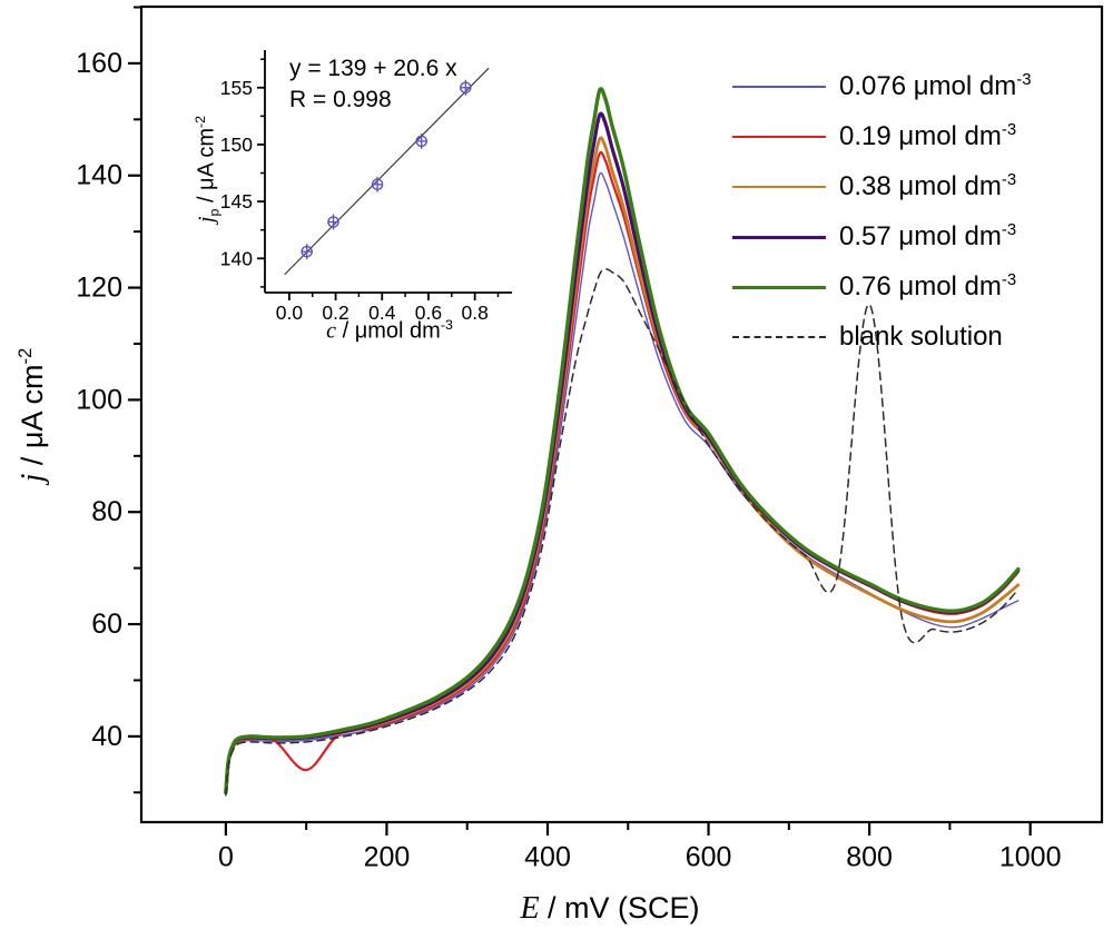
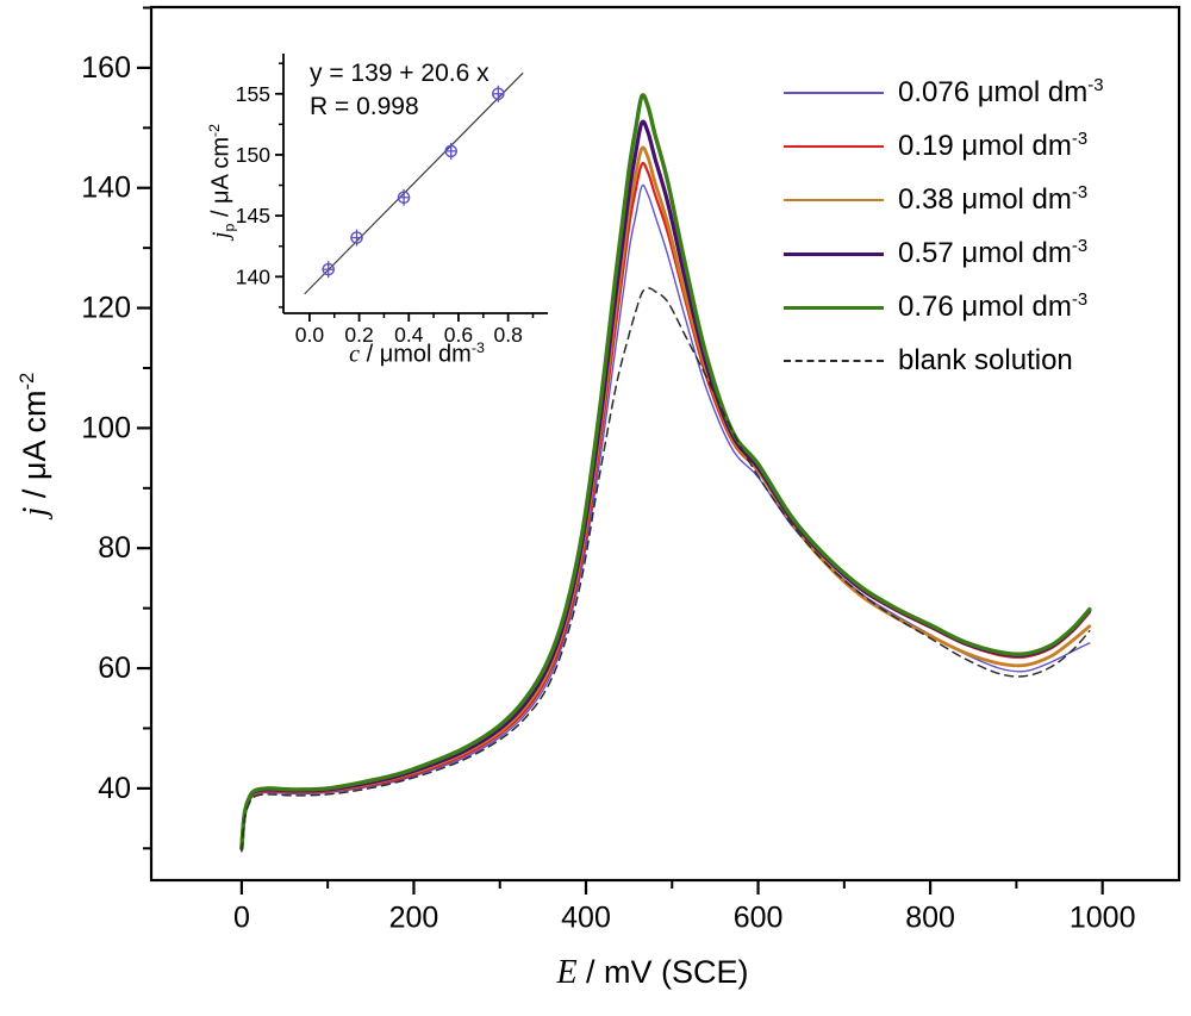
0.19 μmol dm-3/100: 34 -> 40
blank solution/800: 117 -> 65
